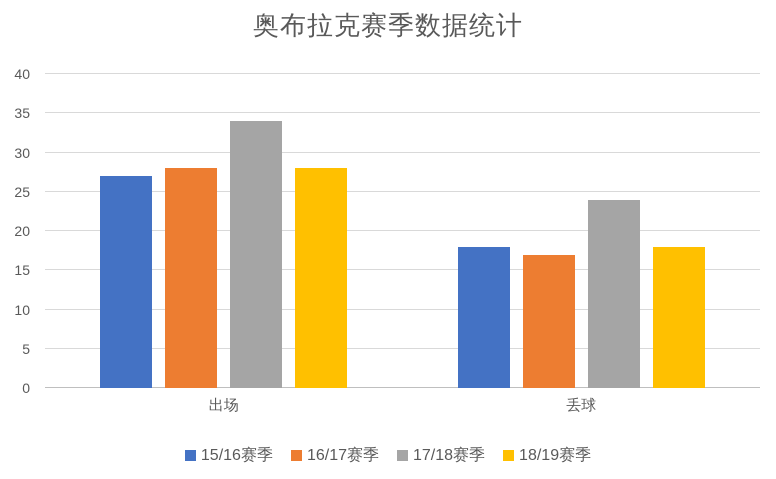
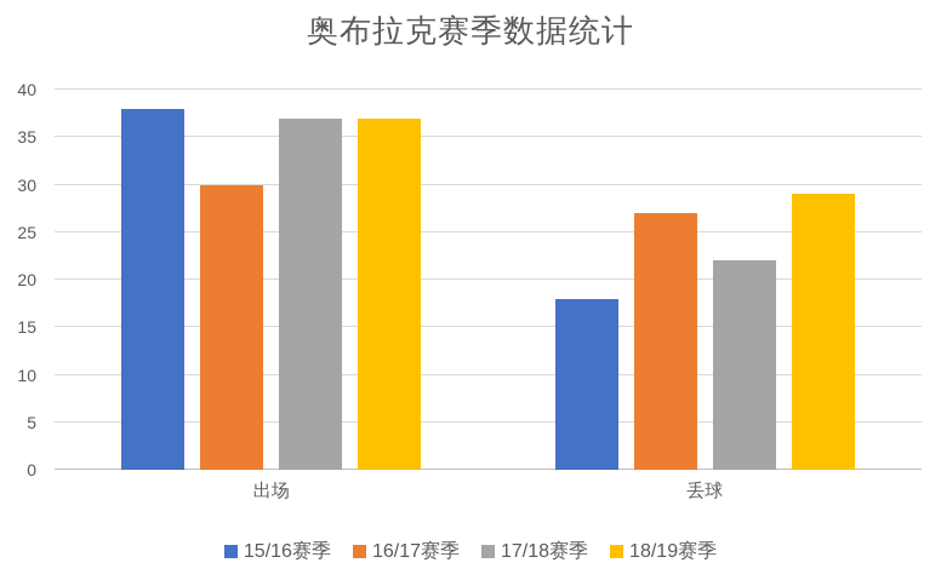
15/16赛季/出场: 27 -> 38
16/17赛季/出场: 28 -> 30
17/18赛季/出场: 34 -> 37
18/19赛季/出场: 28 -> 37
16/17赛季/丢球: 17 -> 27
17/18赛季/丢球: 24 -> 22
18/19赛季/丢球: 18 -> 29
